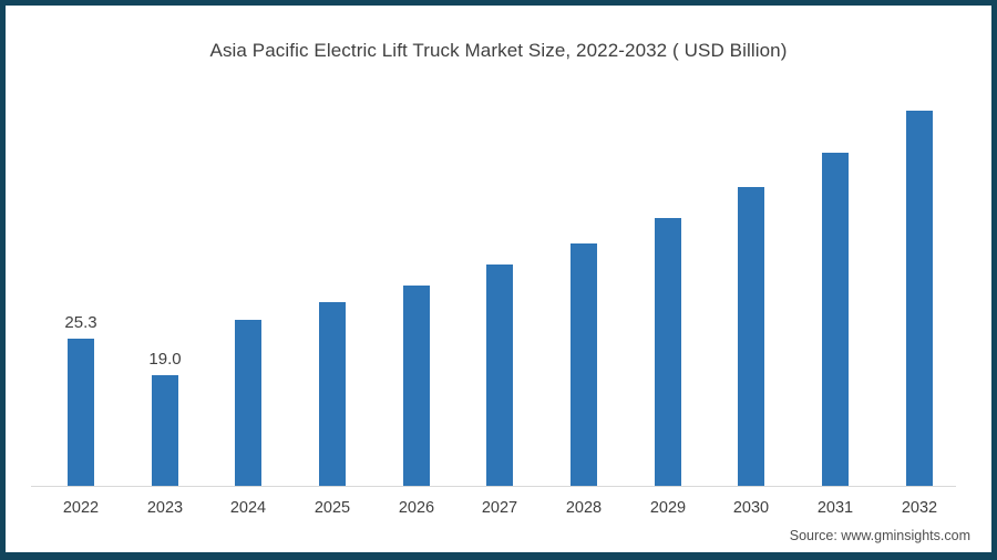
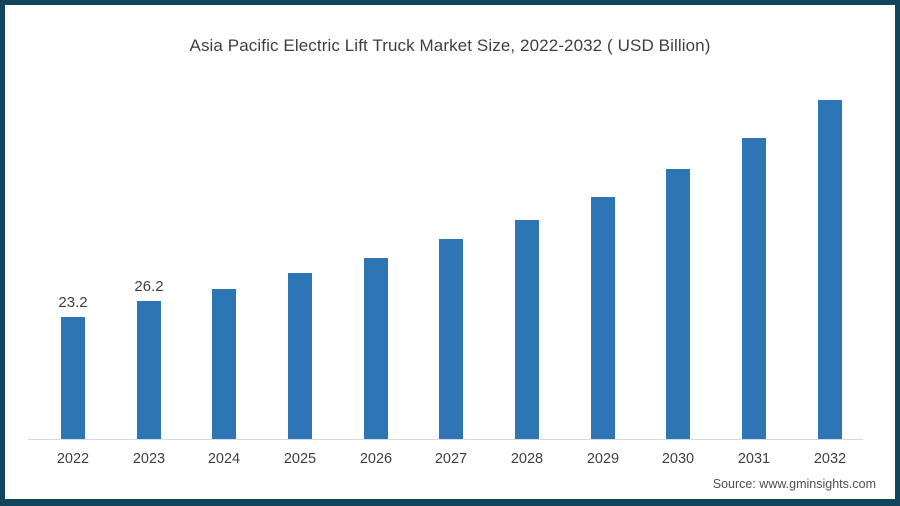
2022: 25.3 -> 23.2
2023: 19.0 -> 26.2
